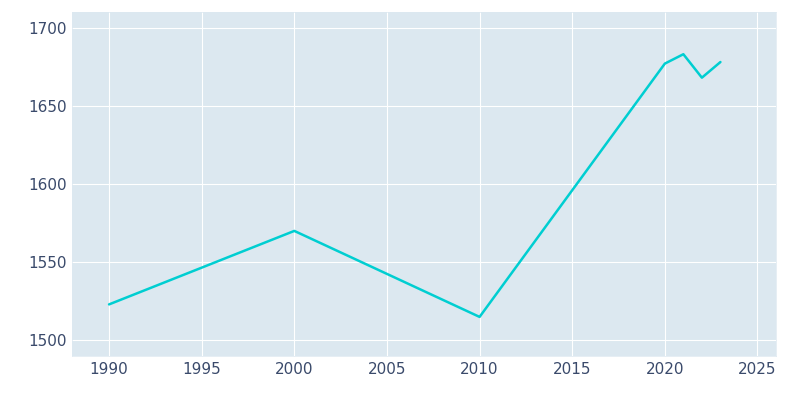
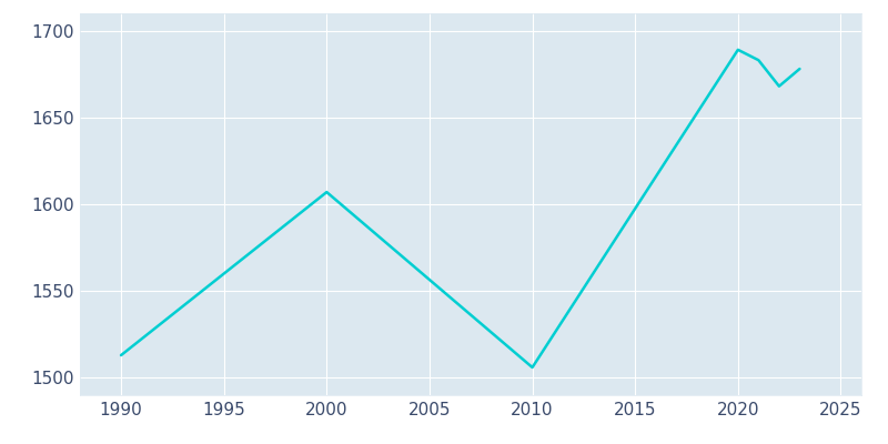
1990: 1523 -> 1513
2000: 1570 -> 1607
2010: 1515 -> 1506
2020: 1677 -> 1689
